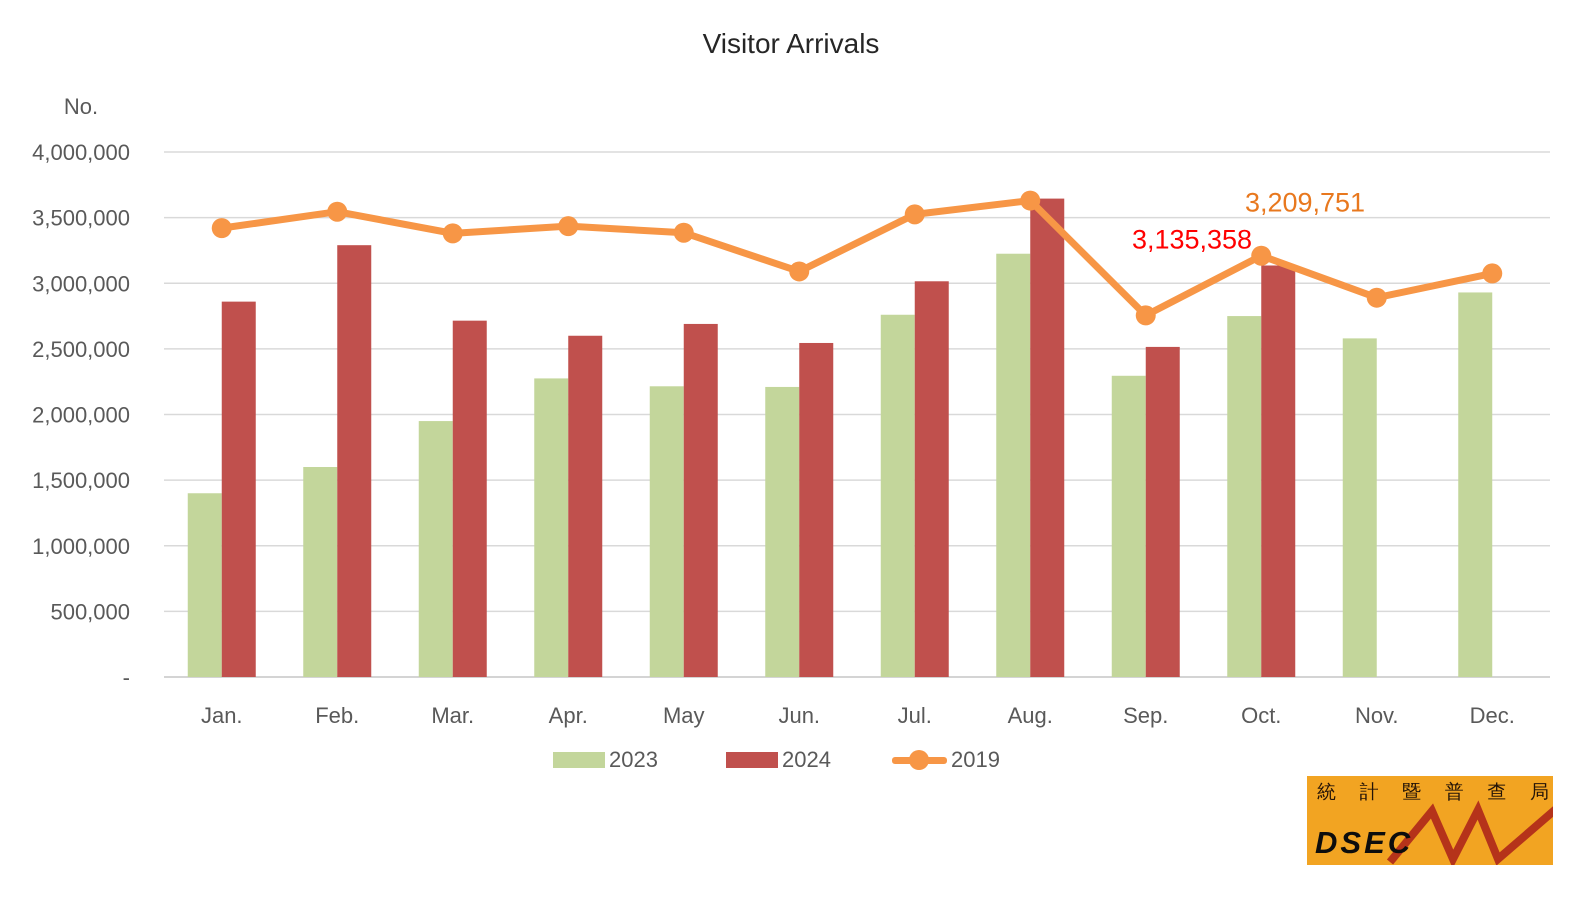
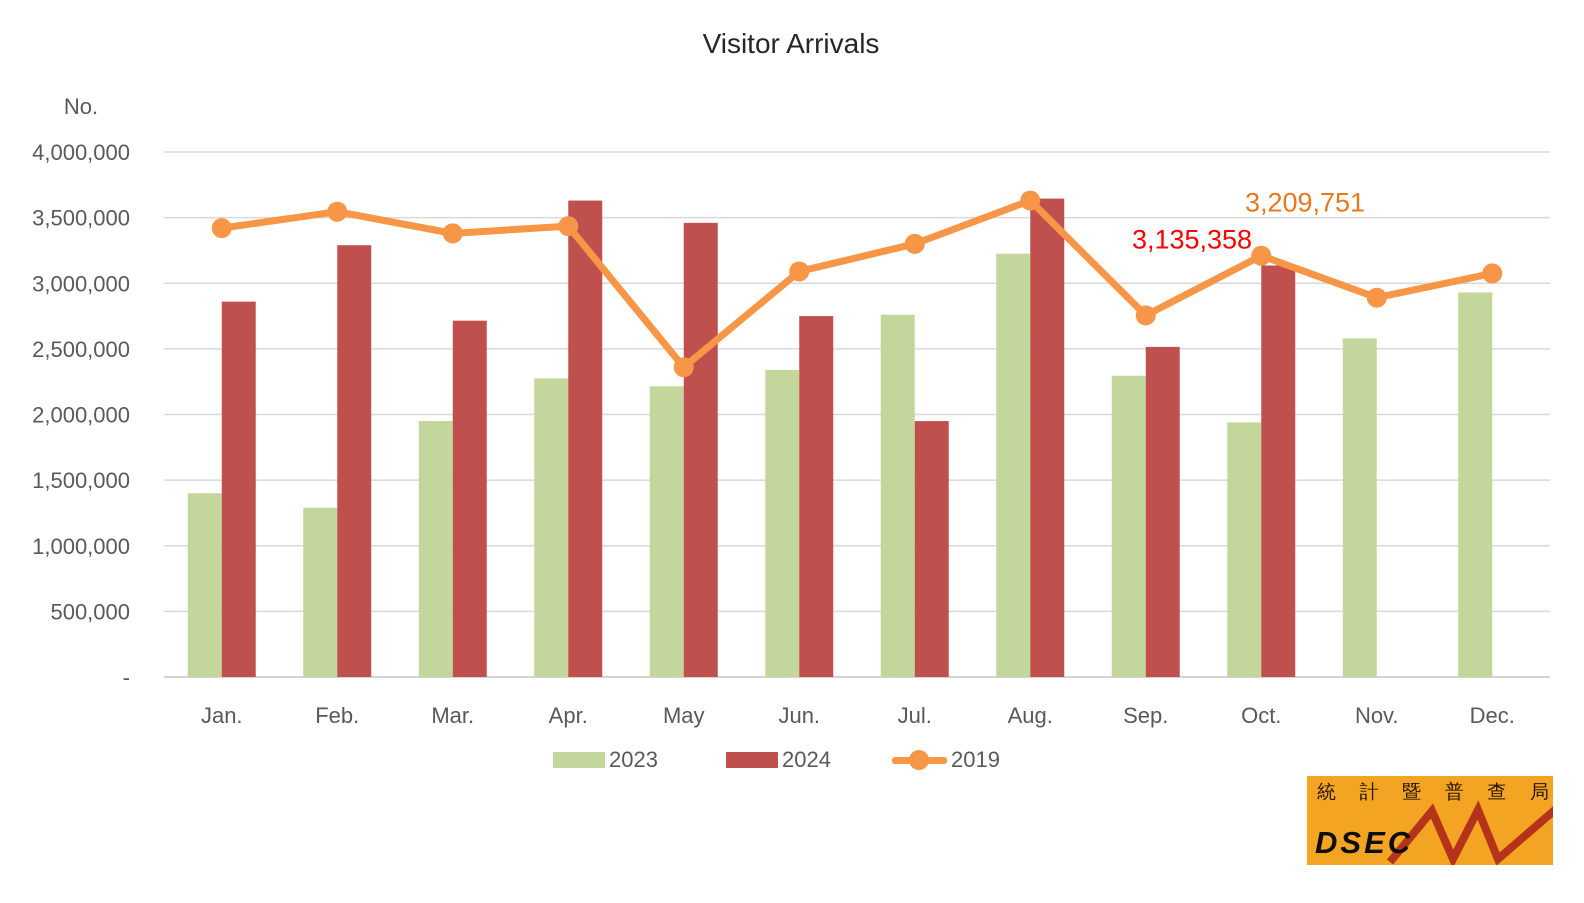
2023/Feb.: 1600000 -> 1290000
2024/Apr.: 2600000 -> 3630000
2024/May: 2690000 -> 3460000
2019/May: 3380000 -> 2360000
2023/Jun.: 2210000 -> 2340000
2024/Jun.: 2540000 -> 2750000
2024/Jul.: 3020000 -> 1950000
2019/Jul.: 3520000 -> 3300000
2023/Oct.: 2750000 -> 1940000
